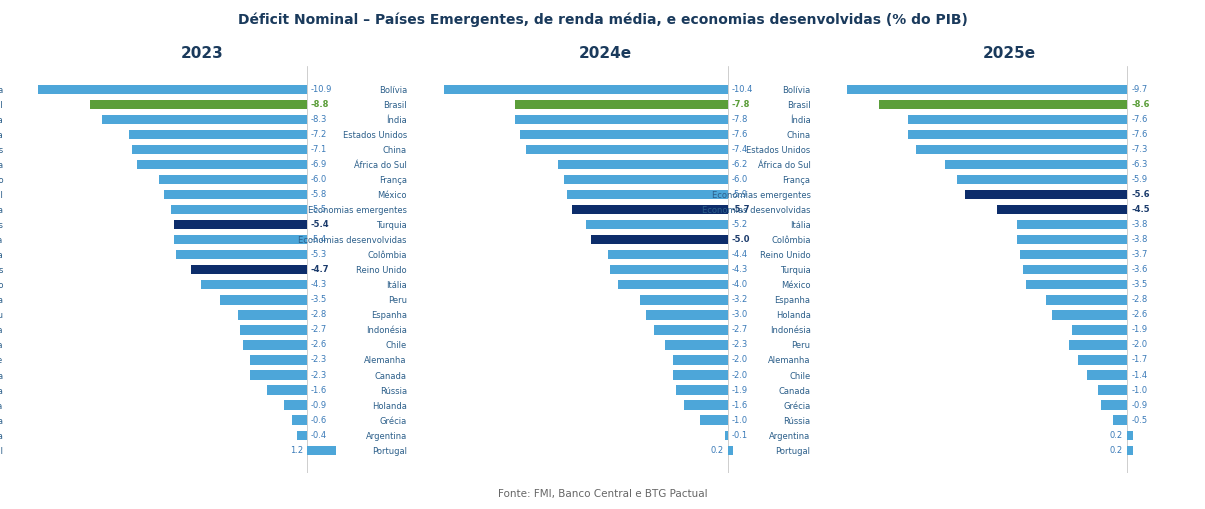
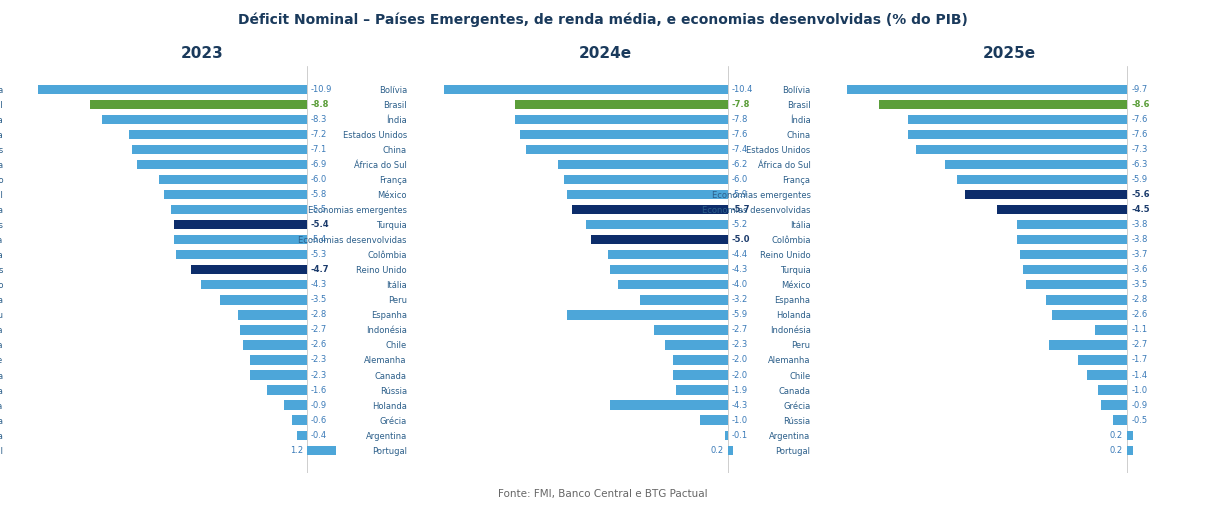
2024e/Espanha: -3.0 -> -5.9
2024e/Holanda: -1.6 -> -4.3
2025e/Indonésia: -1.9 -> -1.1
2025e/Peru: -2.0 -> -2.7
